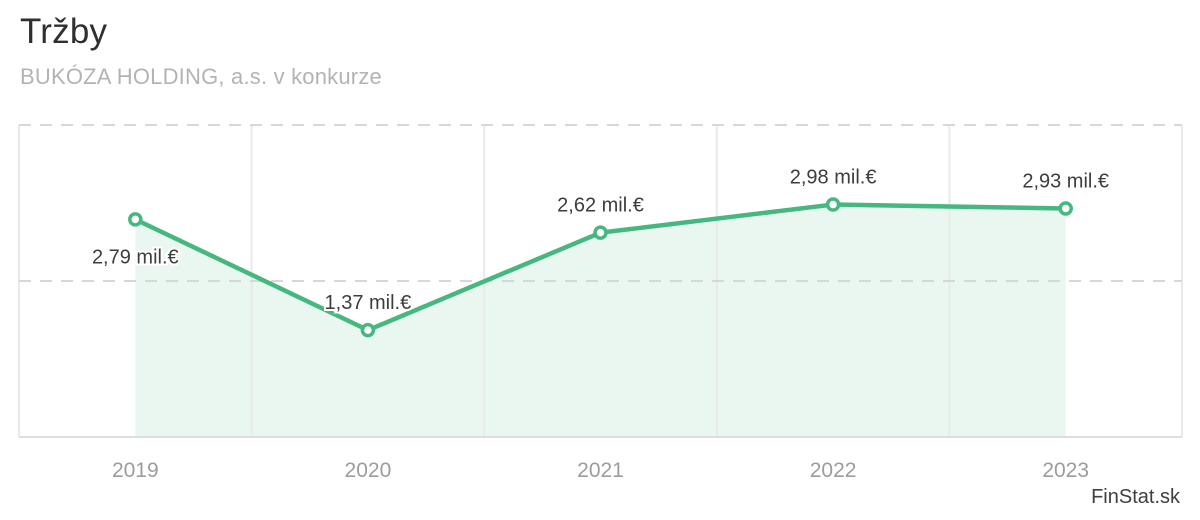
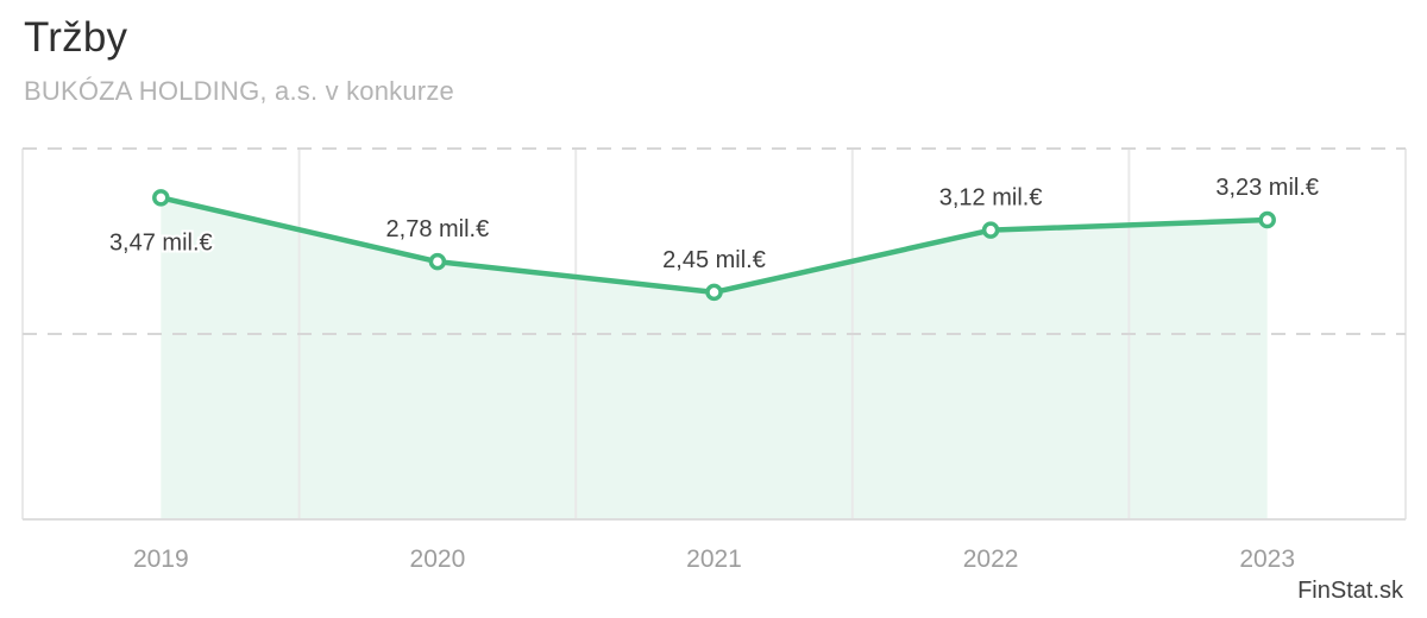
2019: 2,79 -> 3,47
2020: 1,37 -> 2,78
2021: 2,62 -> 2,45
2022: 2,98 -> 3,12
2023: 2,93 -> 3,23
